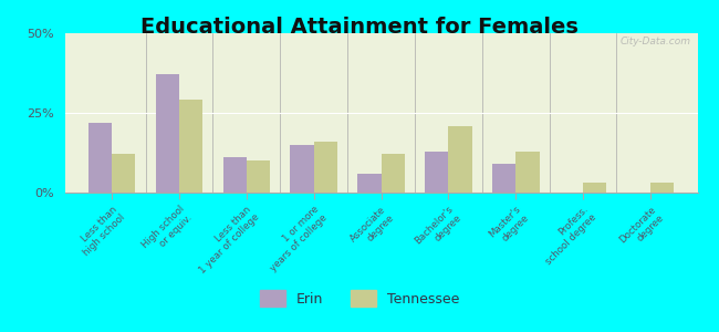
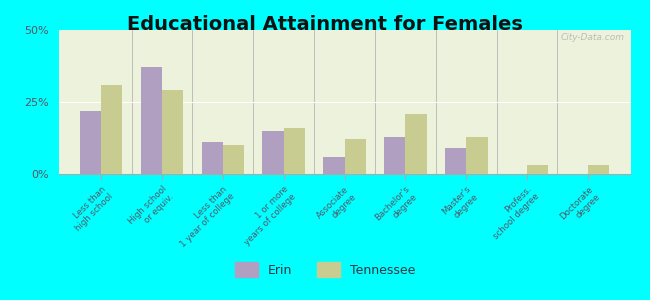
Tennessee/Less than high school: 12% -> 31%
